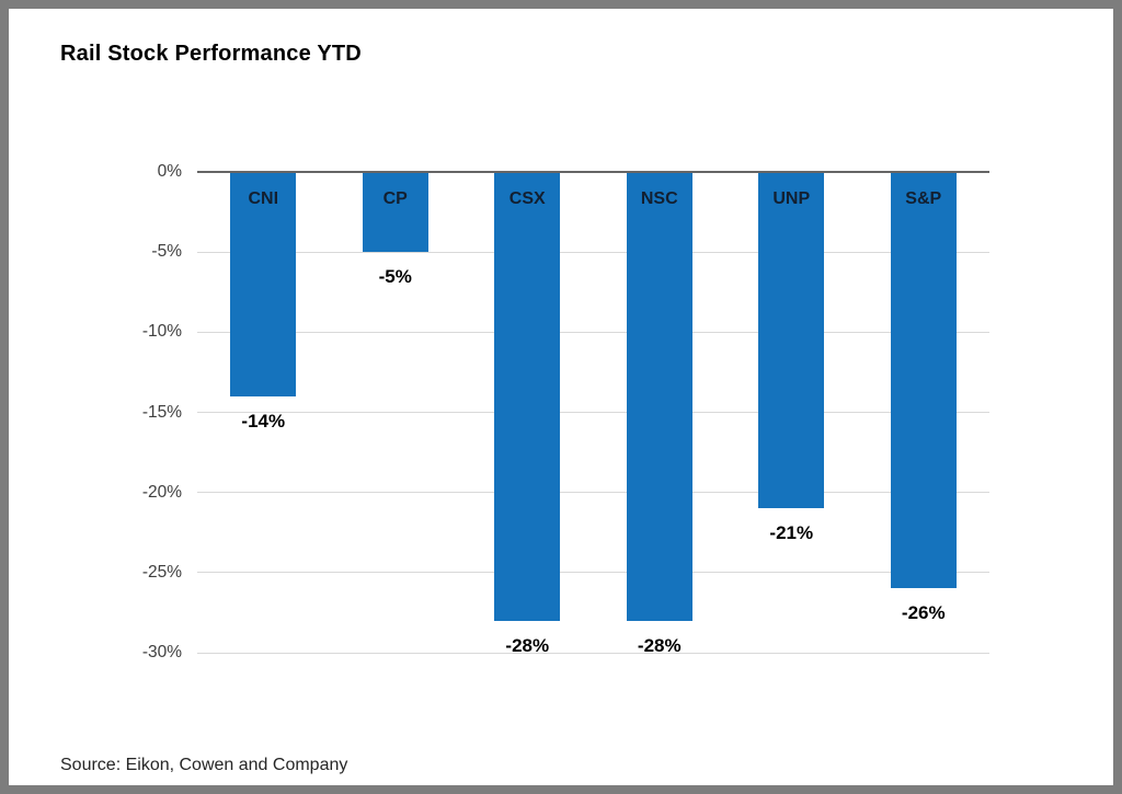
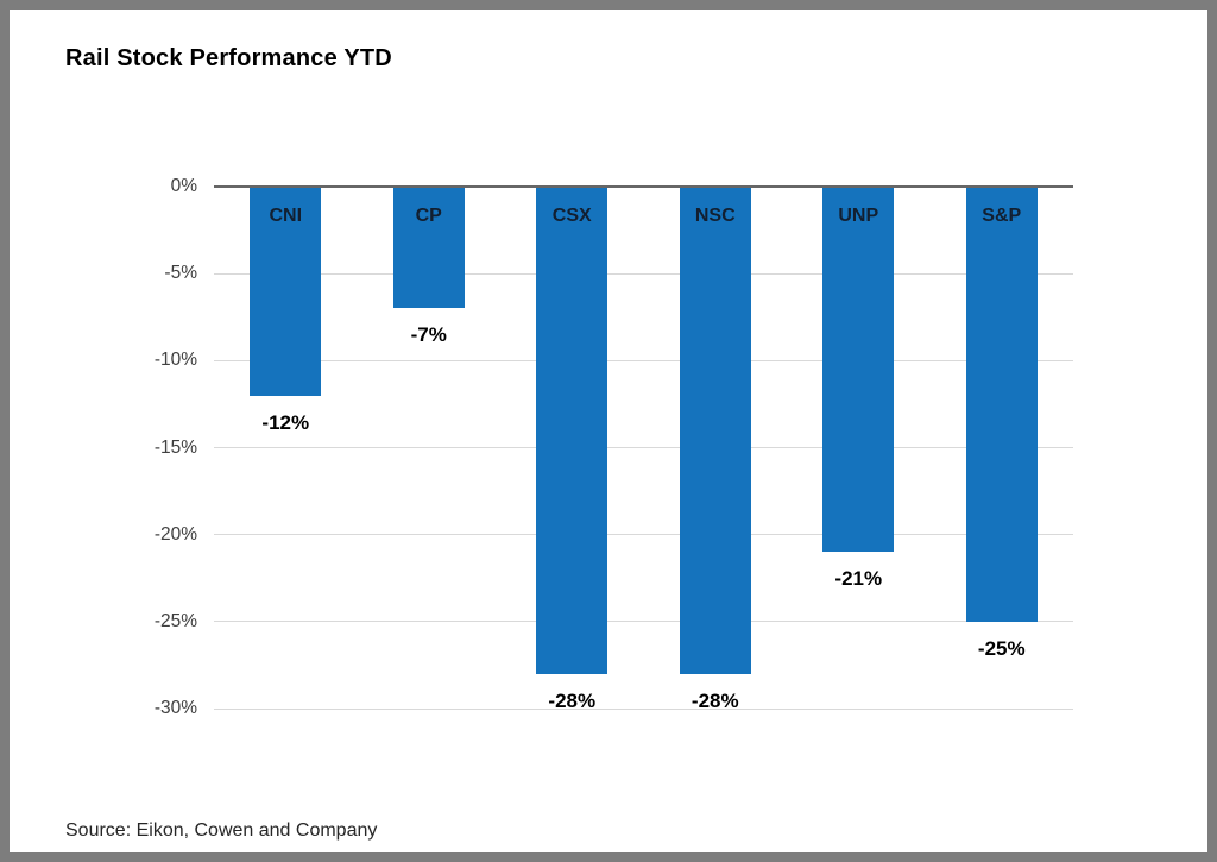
CNI: -14% -> -12%
CP: -5% -> -7%
S&P: -26% -> -25%
